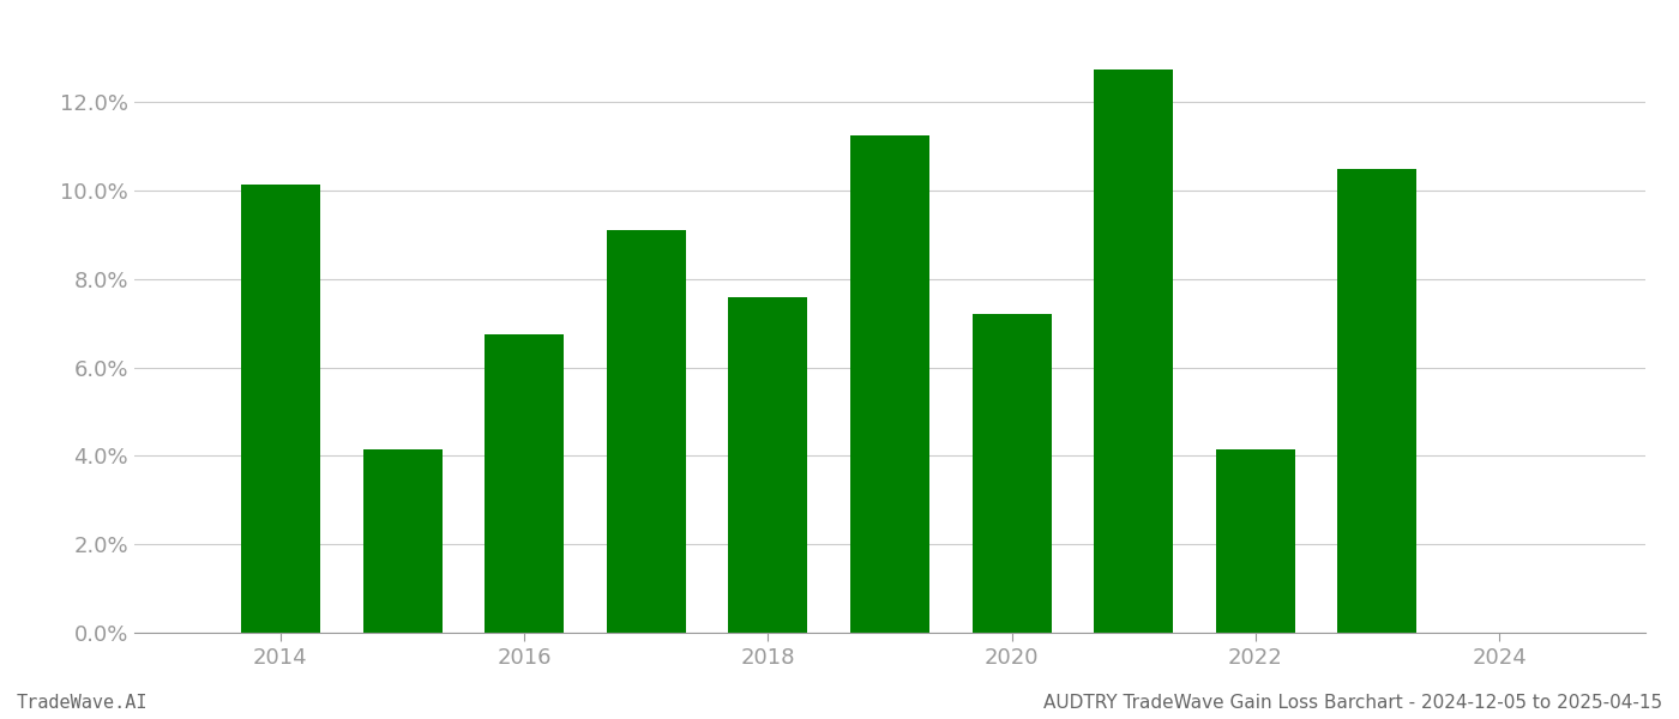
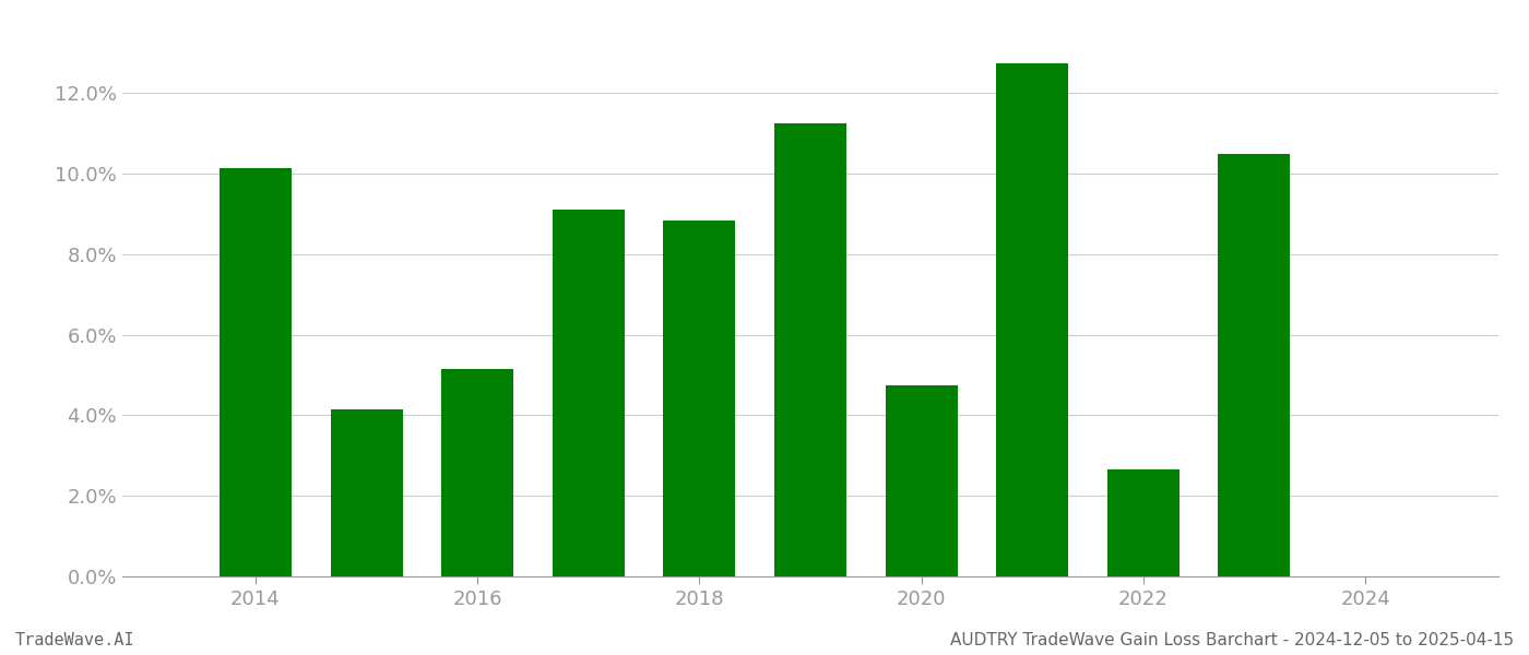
2016: 6.75% -> 5.15%
2018: 7.60% -> 8.85%
2020: 7.20% -> 4.75%
2022: 4.15% -> 2.65%
